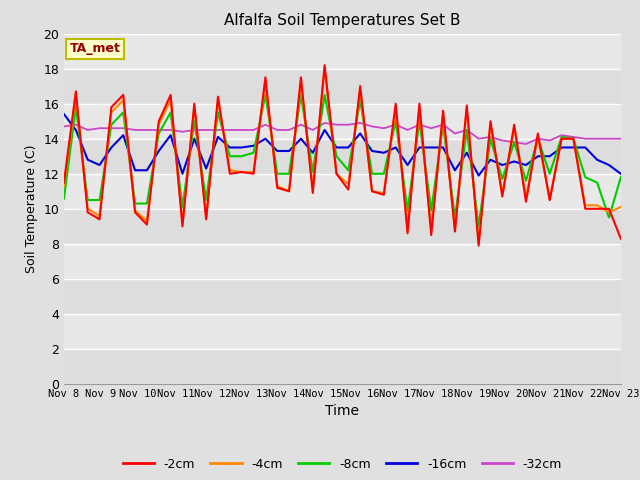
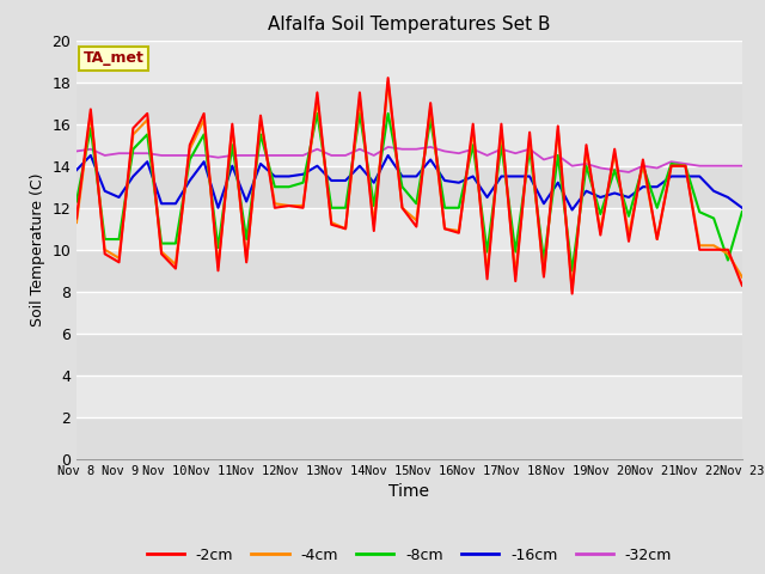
-8cm/Nov 8: 10.6 -> 12.3
-16cm/Nov 8: 15.4 -> 13.8
-4cm/Nov 23: 10.1 -> 8.7
